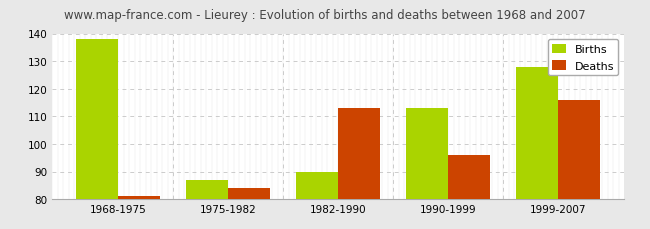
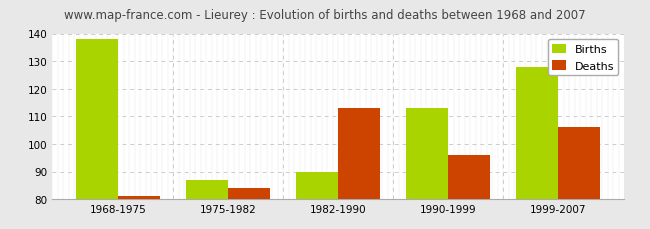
Deaths/1999-2007: 116 -> 106
